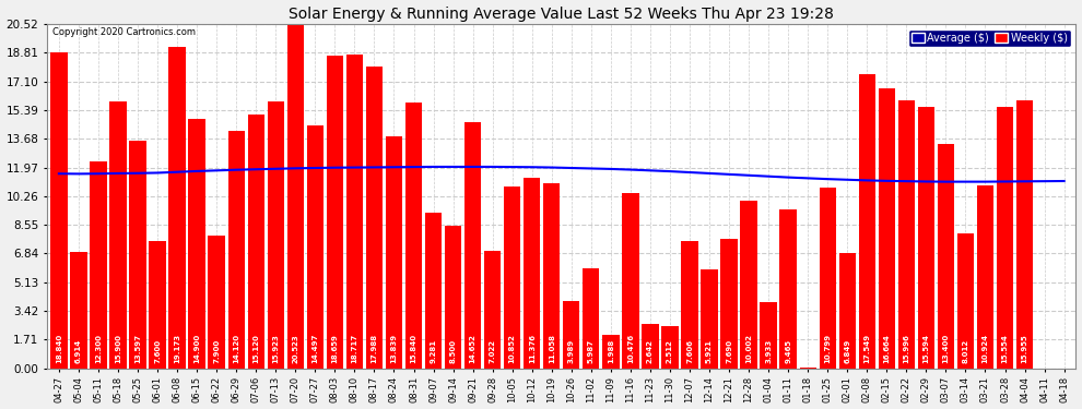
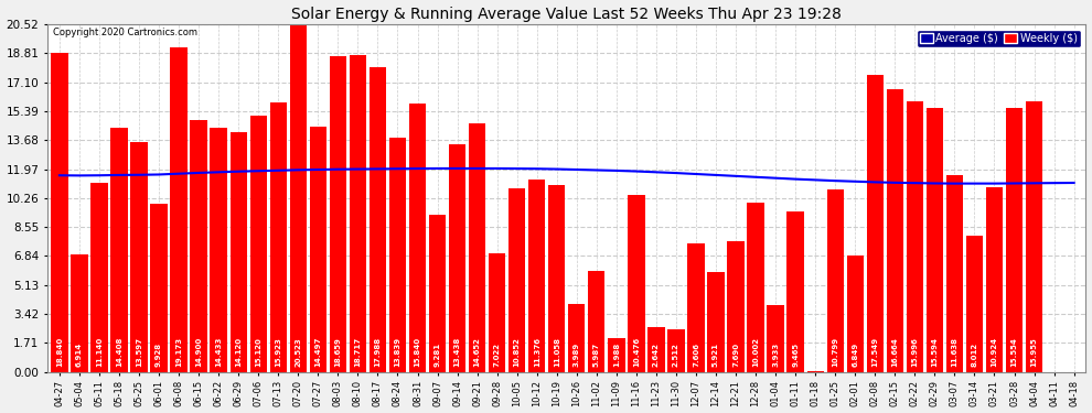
Weekly ($)/05-11: 12.3 -> 11.1
Weekly ($)/05-18: 15.9 -> 14.4
Weekly ($)/06-01: 7.6 -> 9.9
Weekly ($)/06-22: 7.9 -> 14.4
Weekly ($)/09-14: 8.5 -> 13.4
Weekly ($)/03-07: 13.4 -> 11.6
